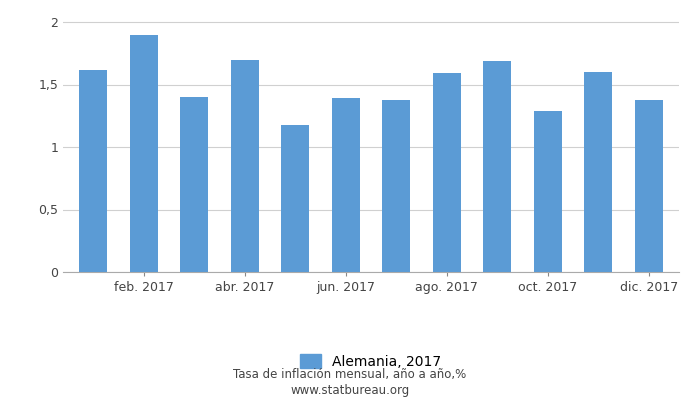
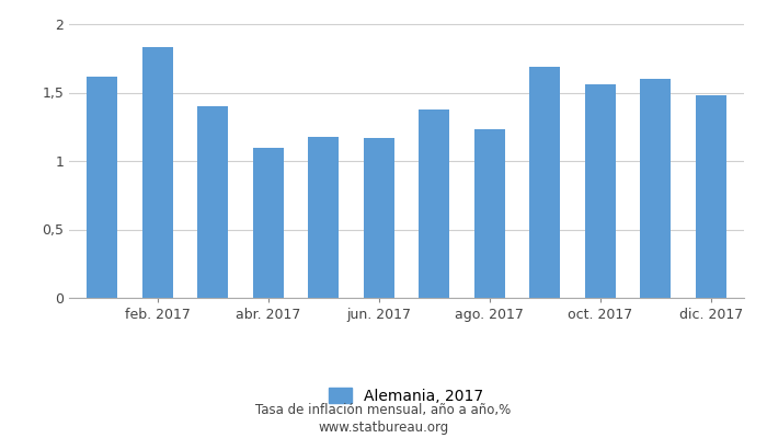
feb. 2017: 1,90 -> 1,83
abr. 2017: 1,70 -> 1,10
jun. 2017: 1,39 -> 1,17
ago. 2017: 1,59 -> 1,23
oct. 2017: 1,29 -> 1,56
dic. 2017: 1,38 -> 1,48
